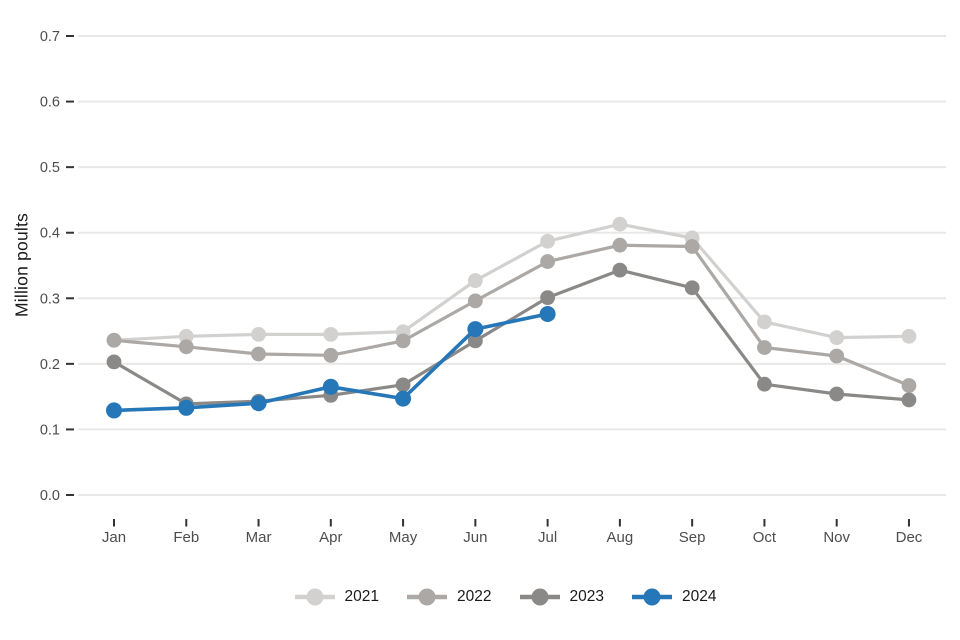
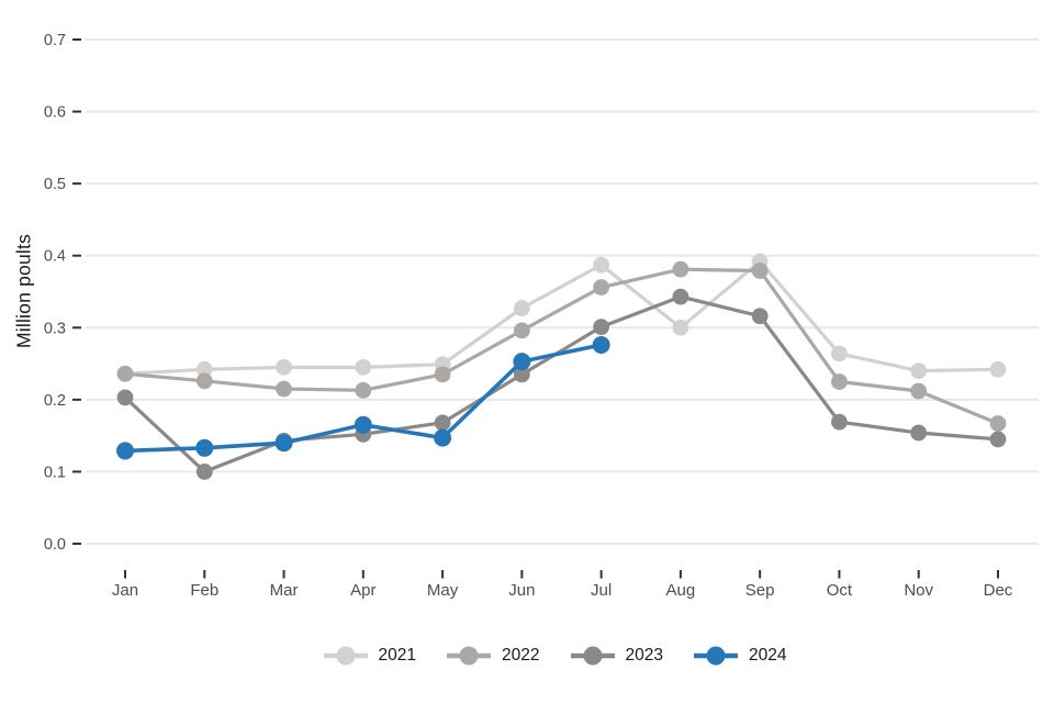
2023/Feb: 0.14 -> 0.10
2021/Aug: 0.41 -> 0.30
